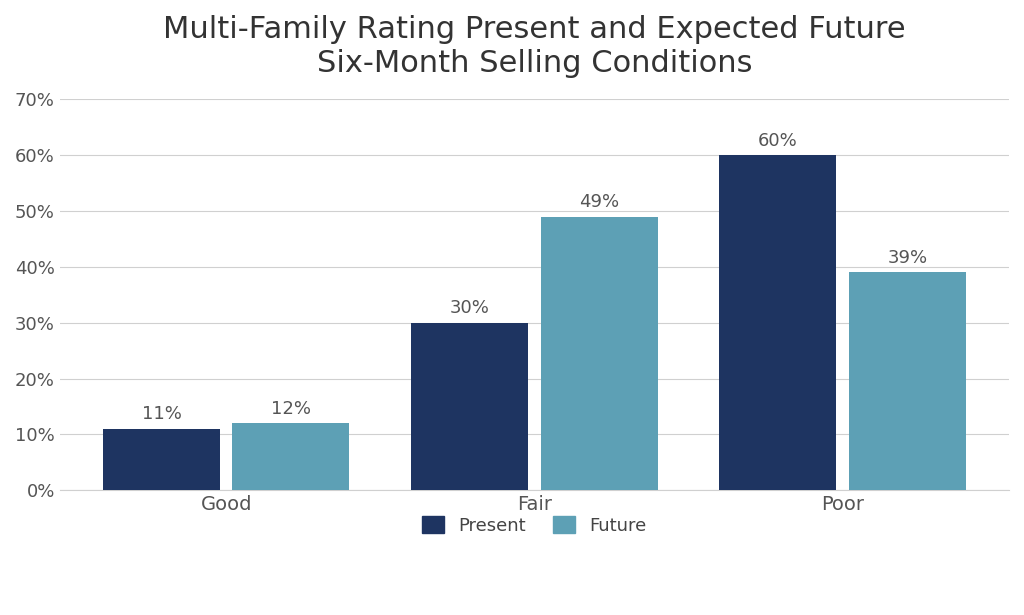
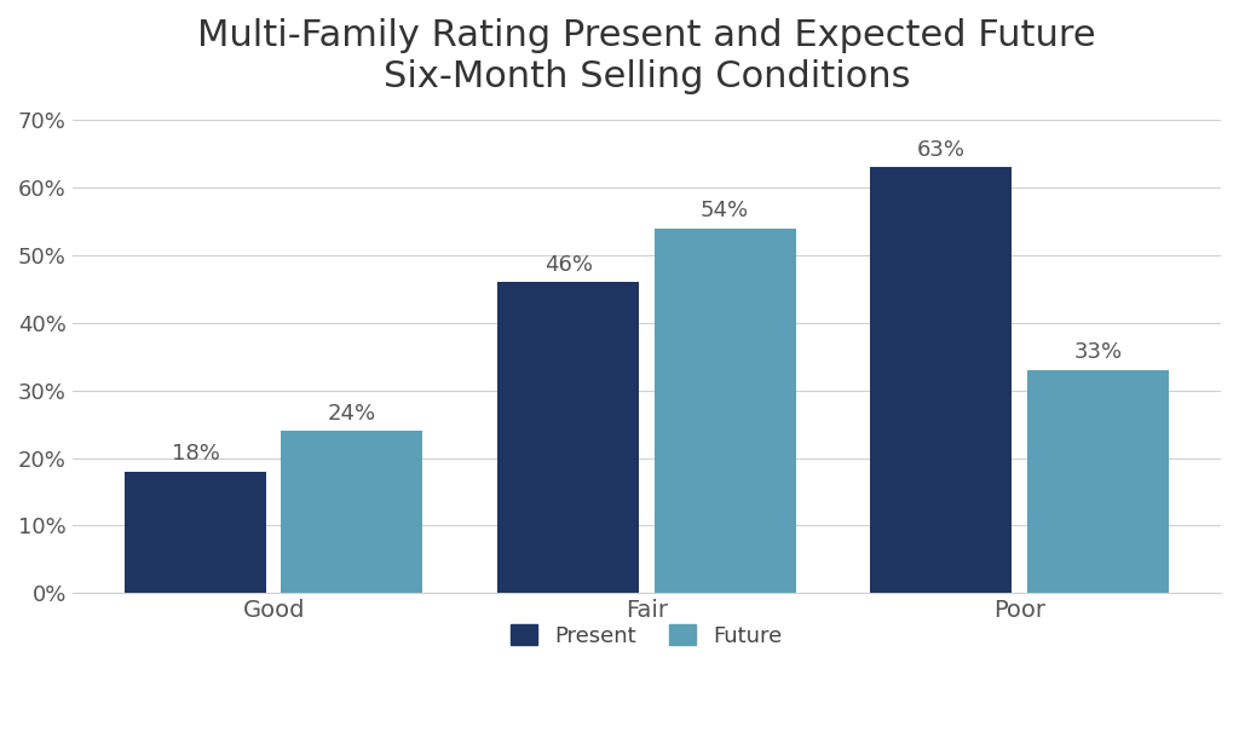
Present/Good: 11% -> 18%
Future/Good: 12% -> 24%
Present/Fair: 30% -> 46%
Future/Fair: 49% -> 54%
Present/Poor: 60% -> 63%
Future/Poor: 39% -> 33%
